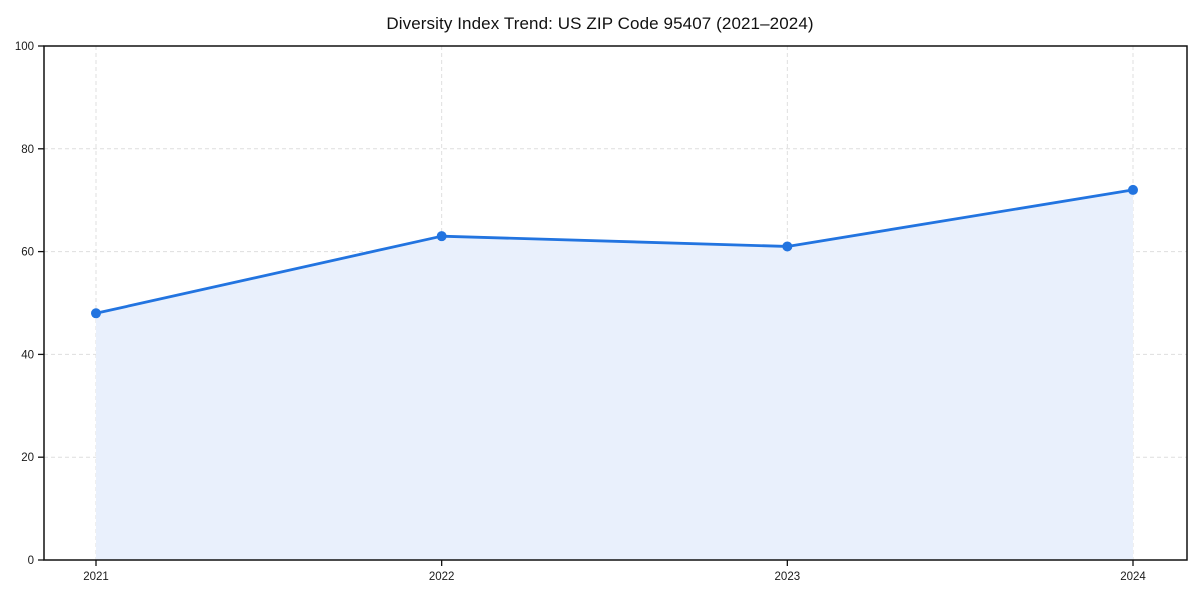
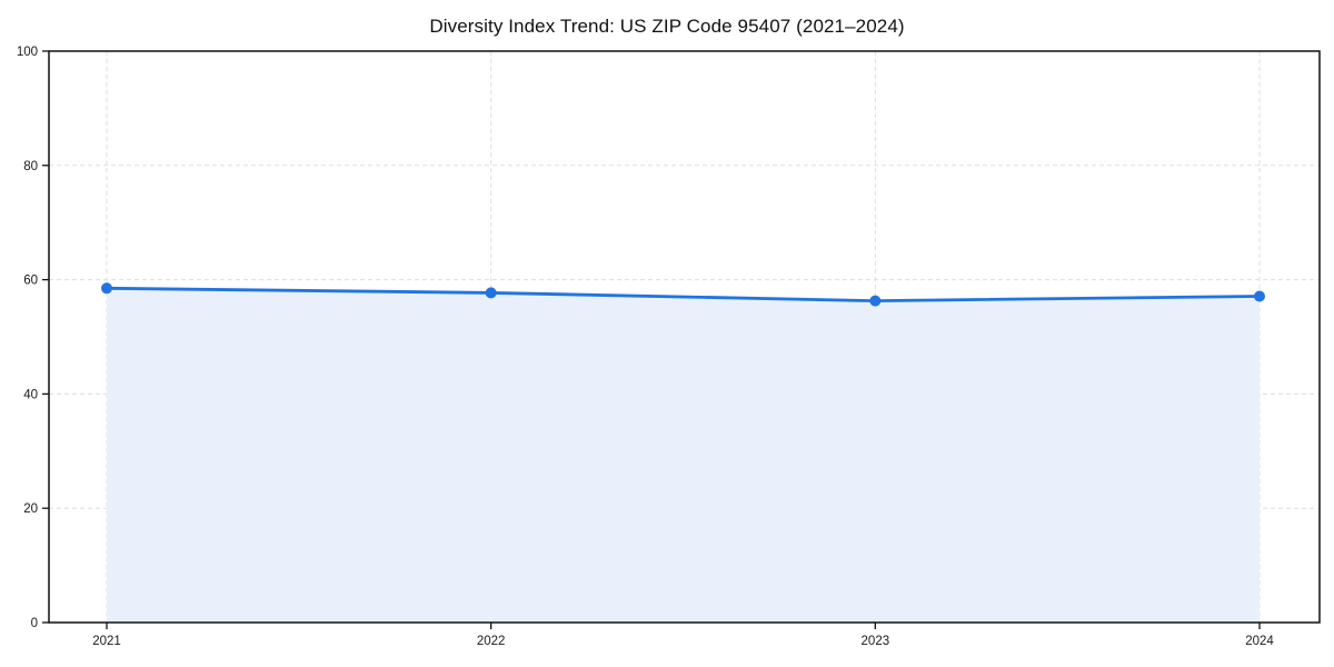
2021: 48 -> 58
2022: 63 -> 58
2023: 61 -> 56
2024: 72 -> 57
